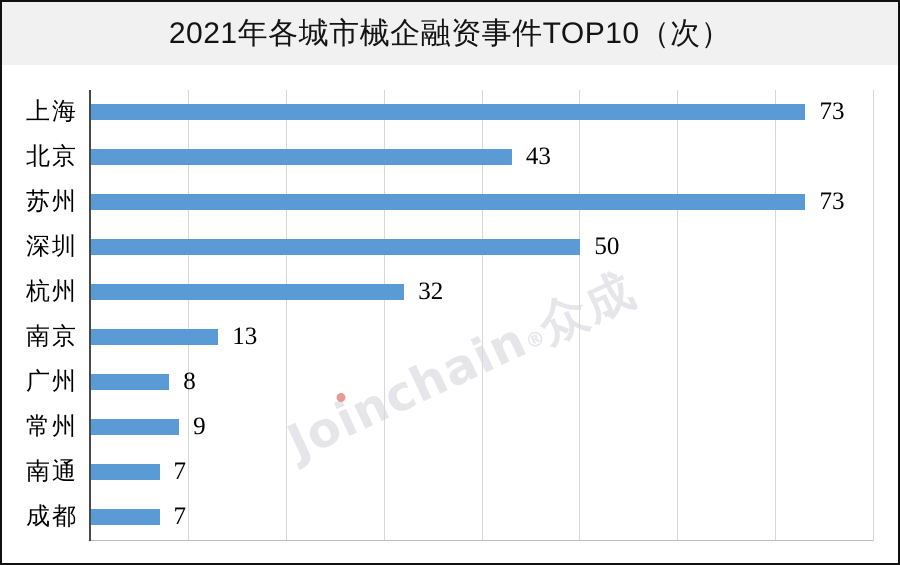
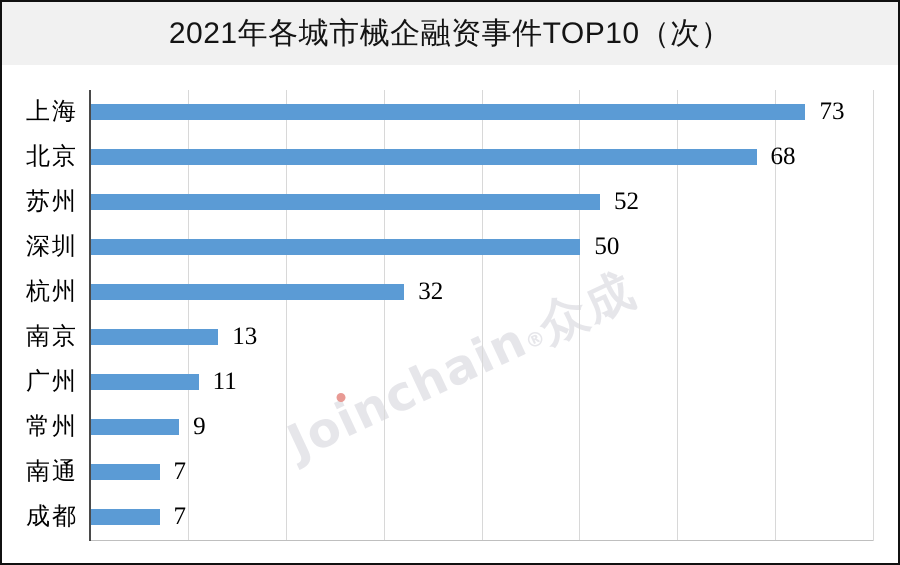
北京: 43 -> 68
苏州: 73 -> 52
广州: 8 -> 11
